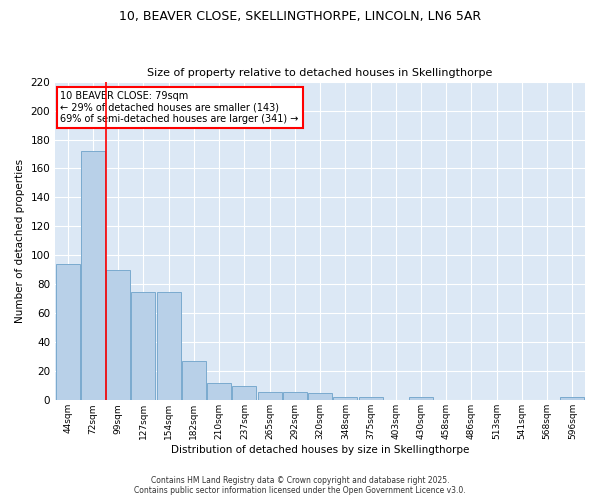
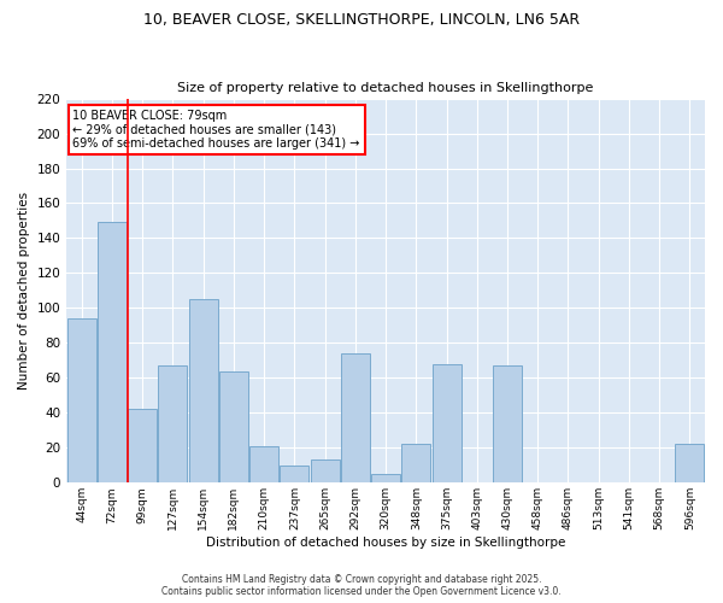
72sqm: 172 -> 149
99sqm: 90 -> 42
127sqm: 75 -> 67
154sqm: 75 -> 105
182sqm: 27 -> 64
210sqm: 12 -> 21
265sqm: 6 -> 13
292sqm: 6 -> 74
348sqm: 2 -> 22
375sqm: 2 -> 68
430sqm: 2 -> 67
596sqm: 2 -> 22
